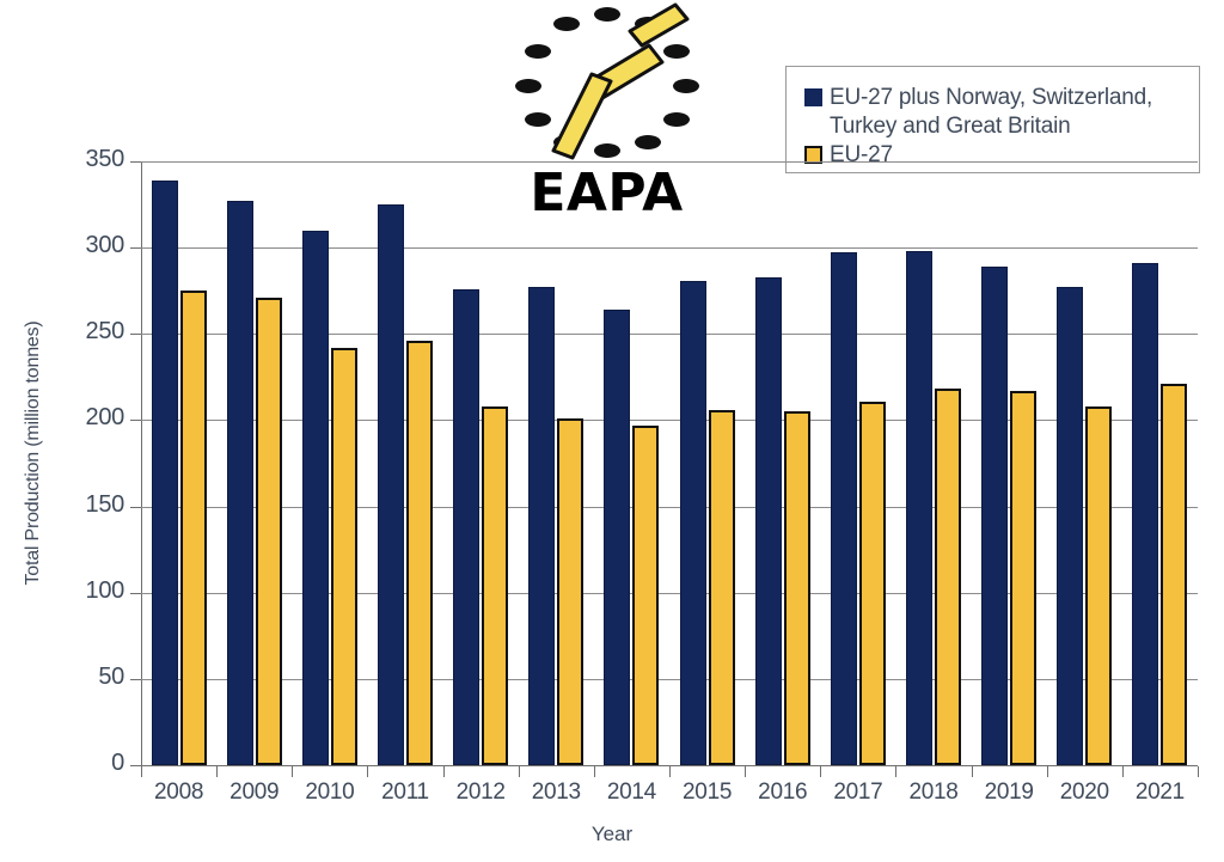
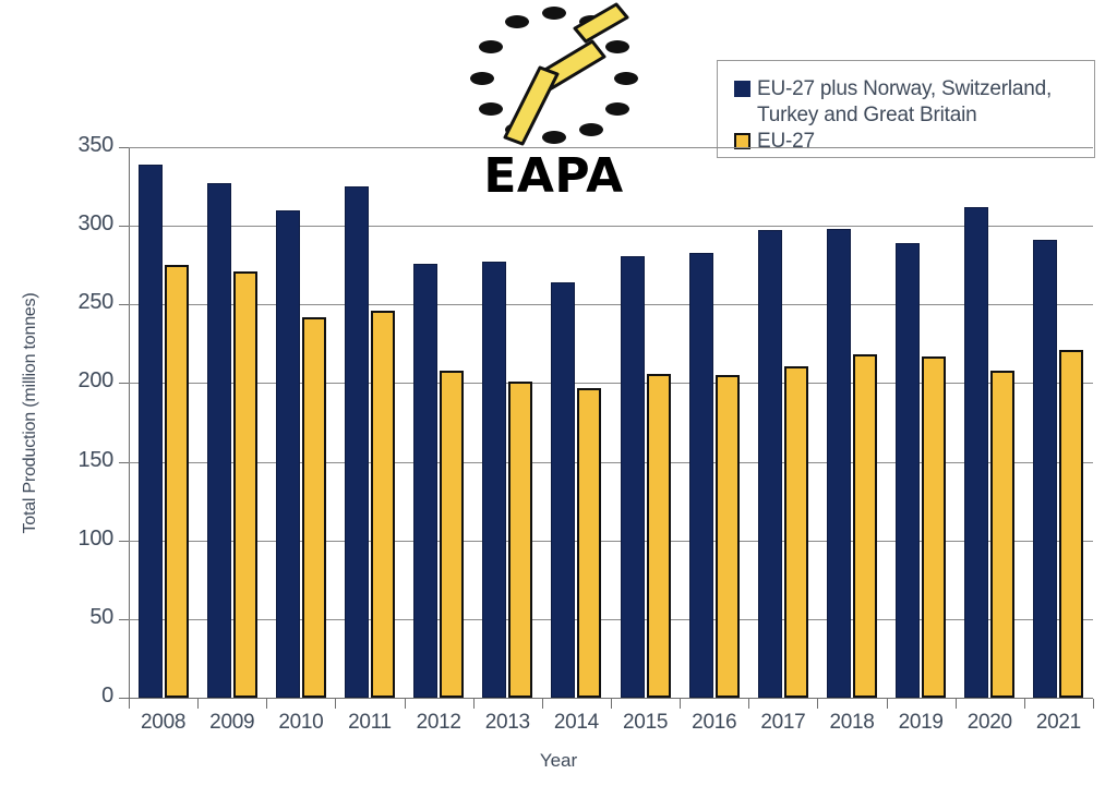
EU-27 plus Norway, Switzerland, Turkey and Great Britain/2020: 277 -> 312
